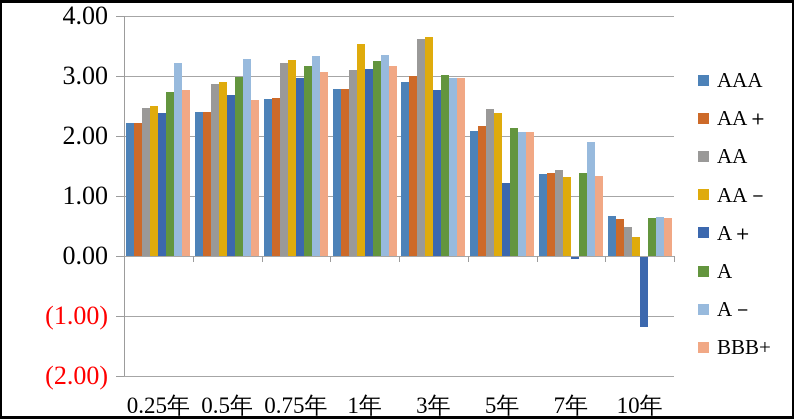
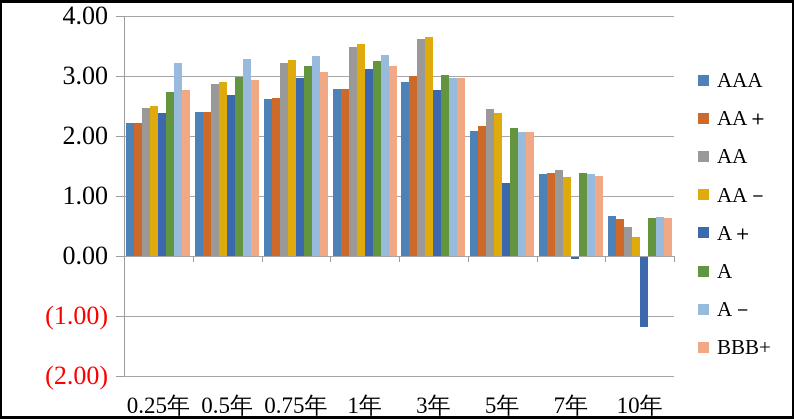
BBB+/0.5年: 2.6 -> 2.9
AA/1年: 3.1 -> 3.5
A－/7年: 1.9 -> 1.4
